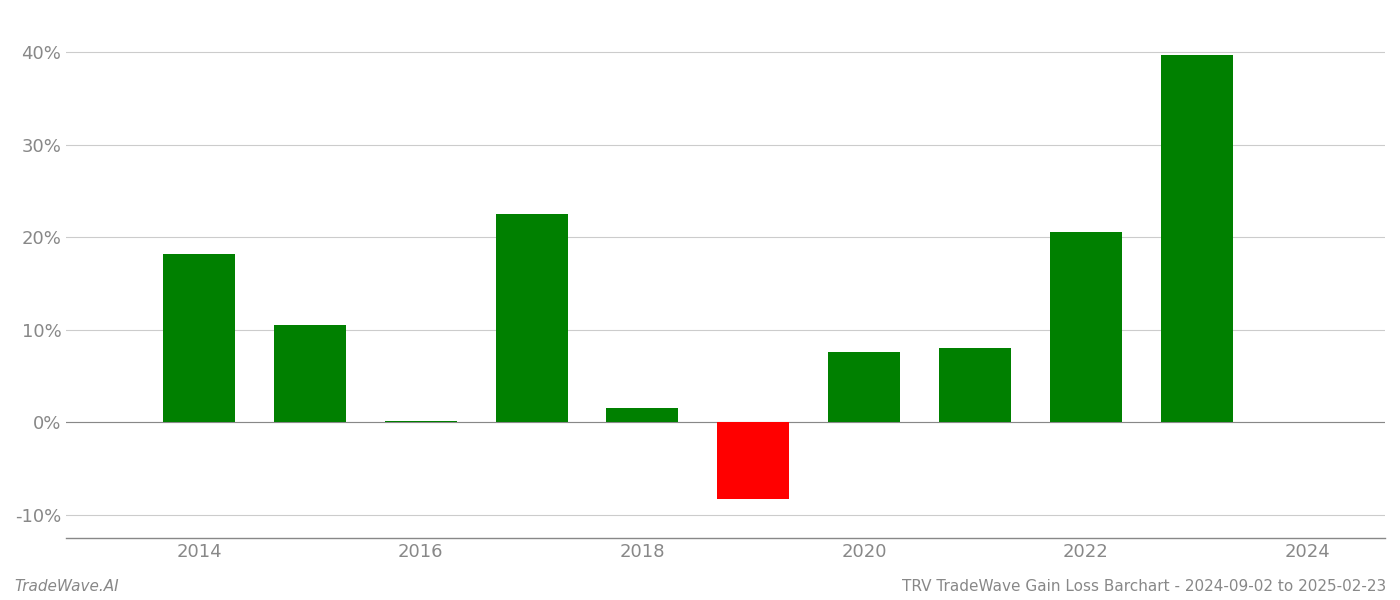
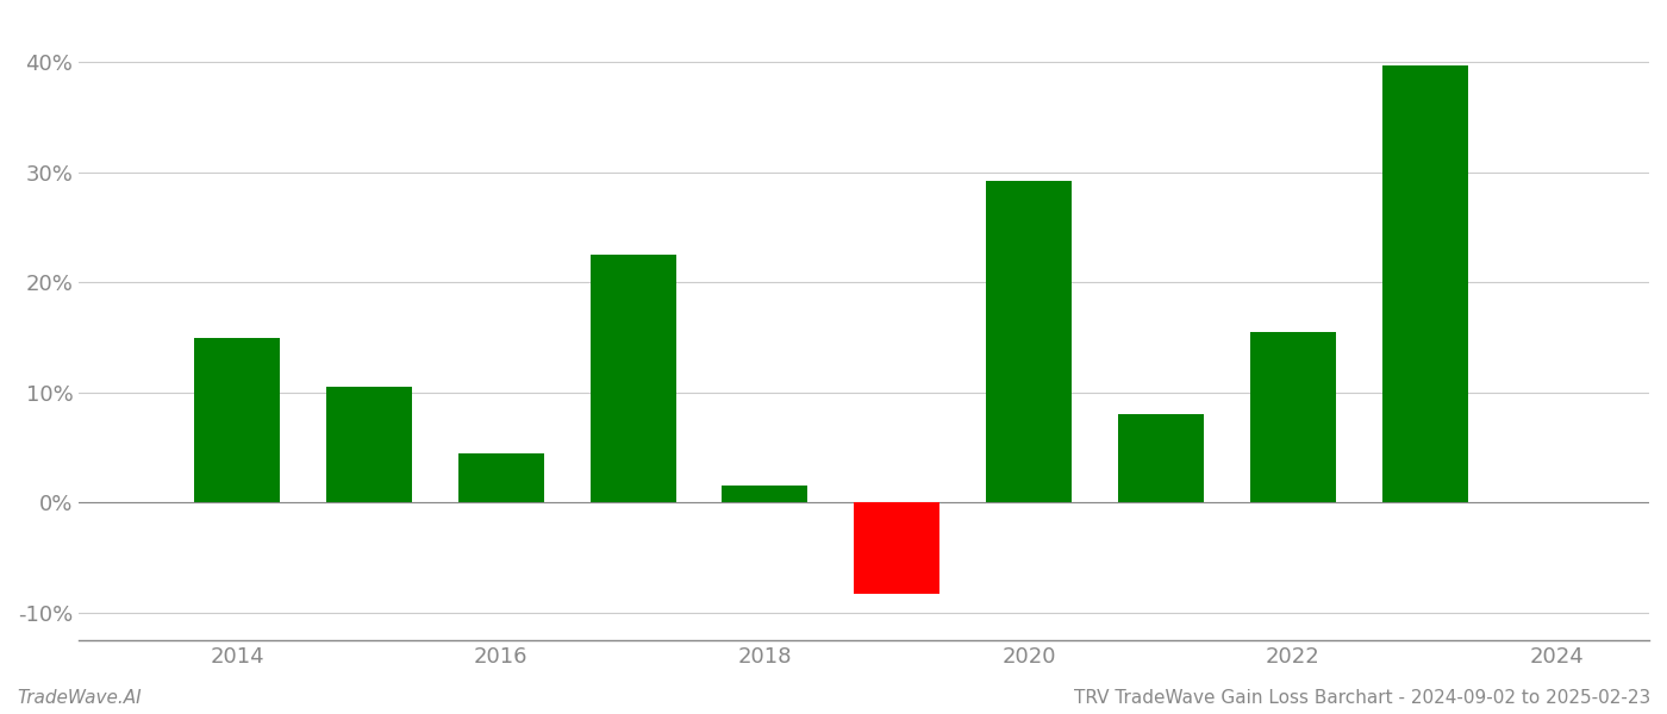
2014: 18.2% -> 14.9%
2016: 0.2% -> 4.5%
2020: 7.6% -> 29.2%
2022: 20.6% -> 15.5%
